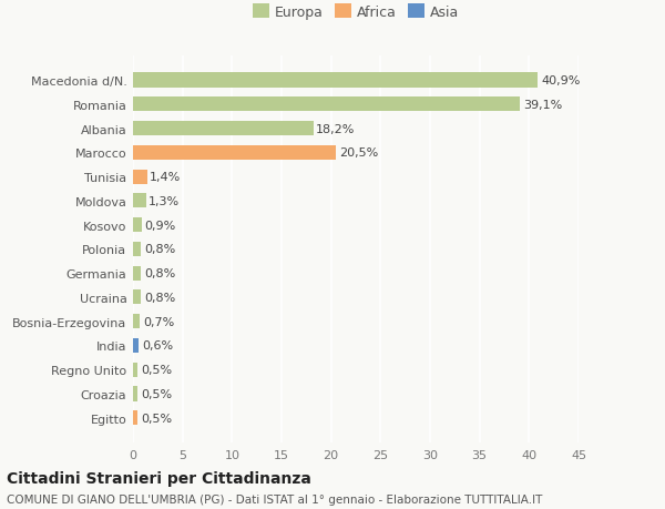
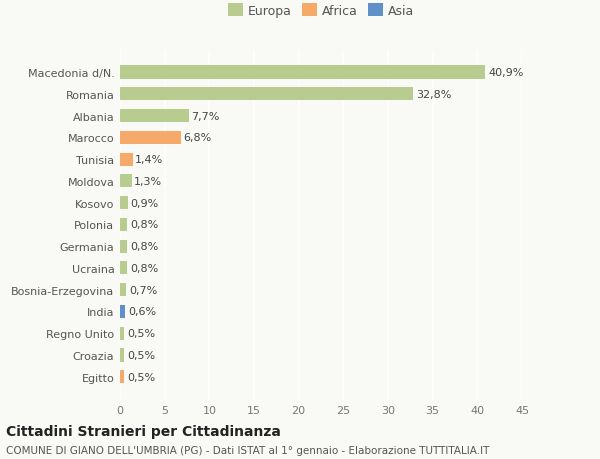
Romania: 39,1% -> 32,8%
Albania: 18,2% -> 7,7%
Marocco: 20,5% -> 6,8%
